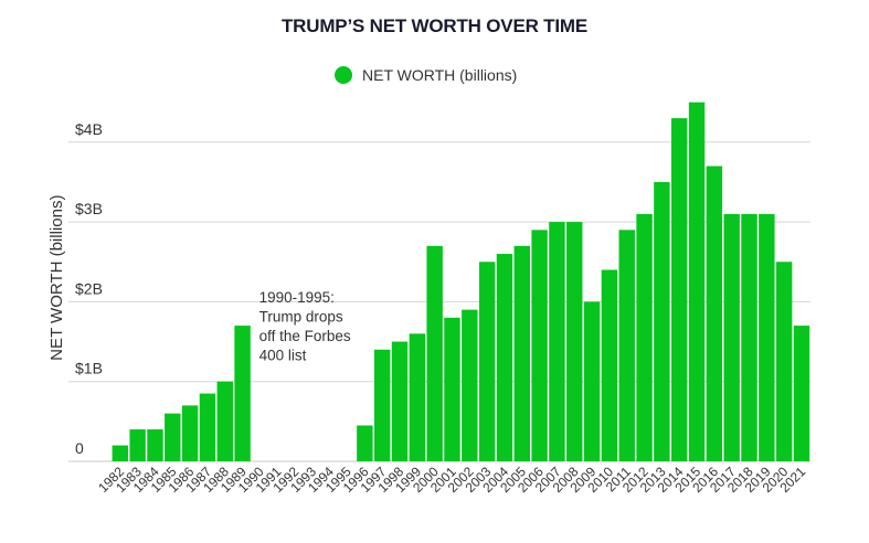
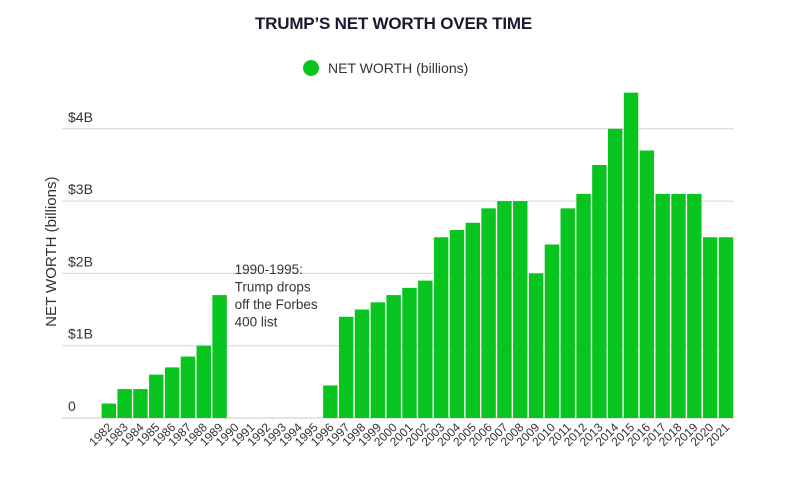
2000: $2.7B -> $1.7B
2014: $4.3B -> $4.0B
2021: $1.7B -> $2.5B
